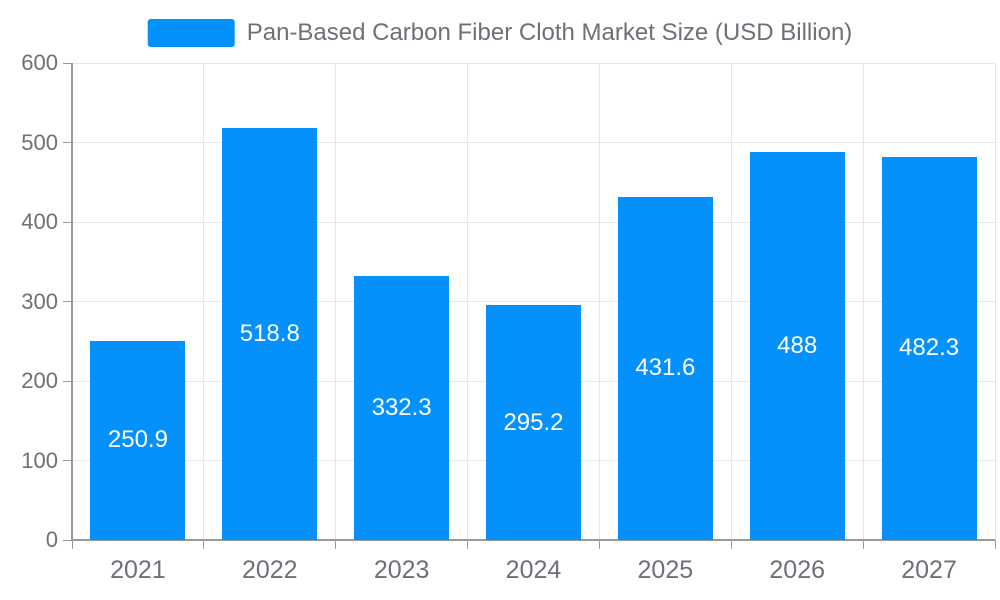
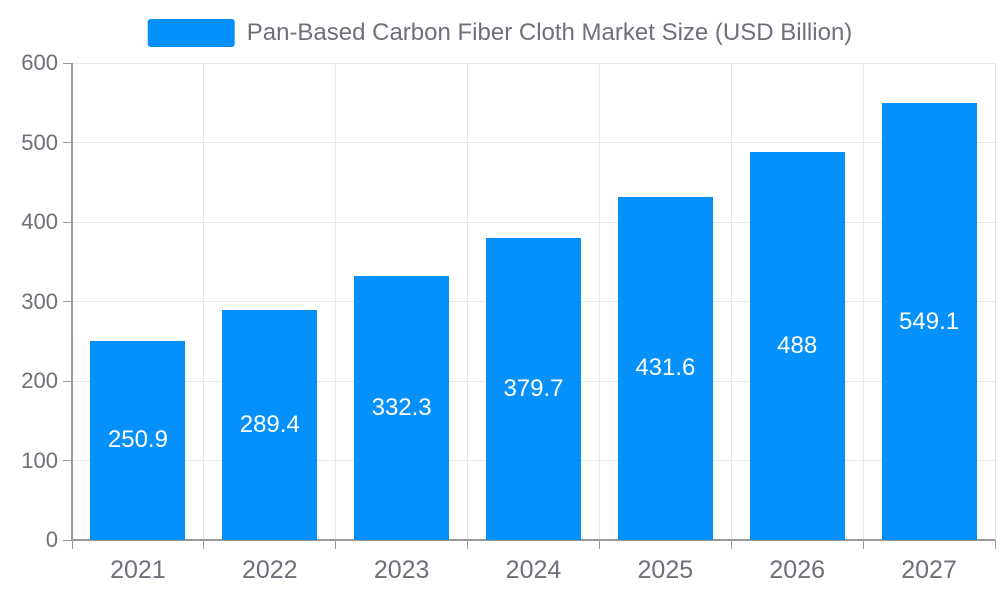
2022: 518.8 -> 289.4
2024: 295.2 -> 379.7
2027: 482.3 -> 549.1
